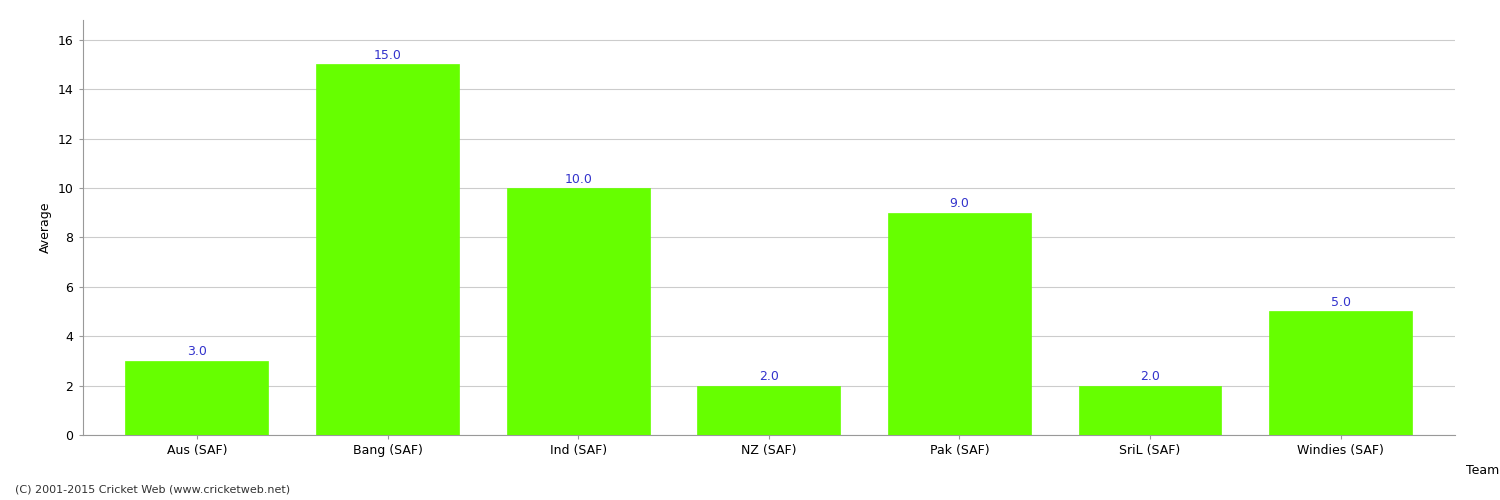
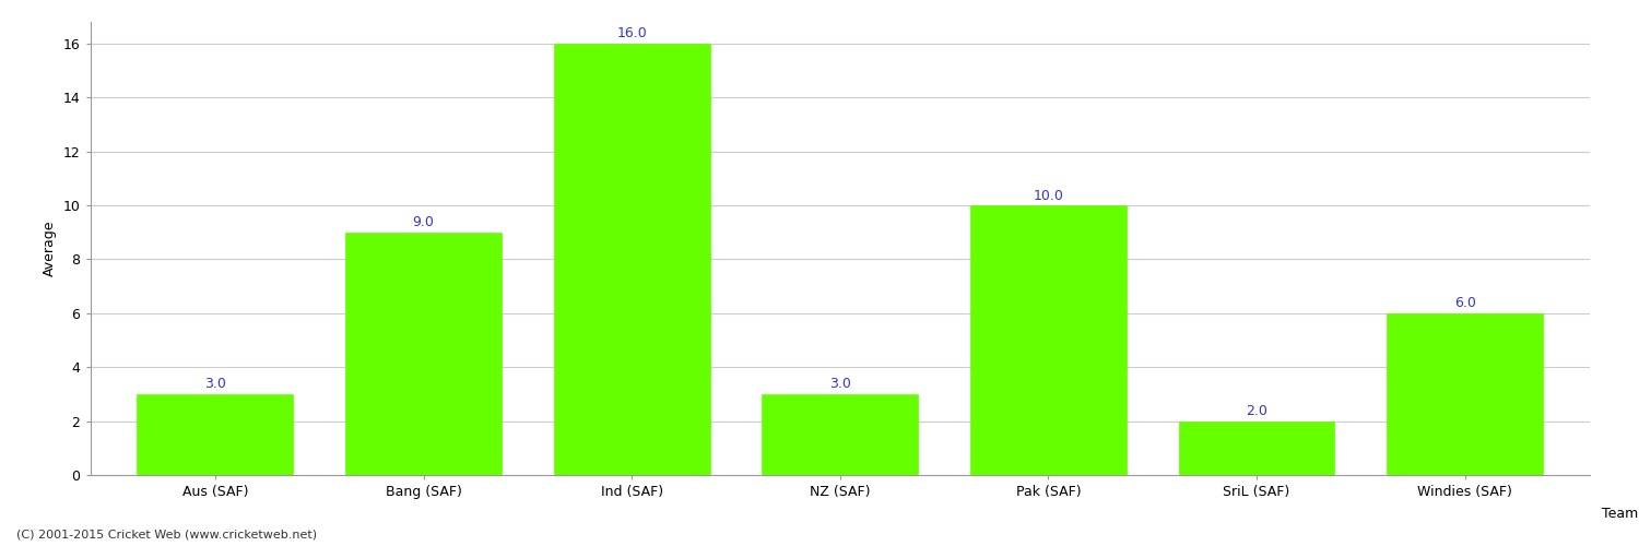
Bang (SAF): 15.0 -> 9.0
Ind (SAF): 10.0 -> 16.0
NZ (SAF): 2.0 -> 3.0
Pak (SAF): 9.0 -> 10.0
Windies (SAF): 5.0 -> 6.0
